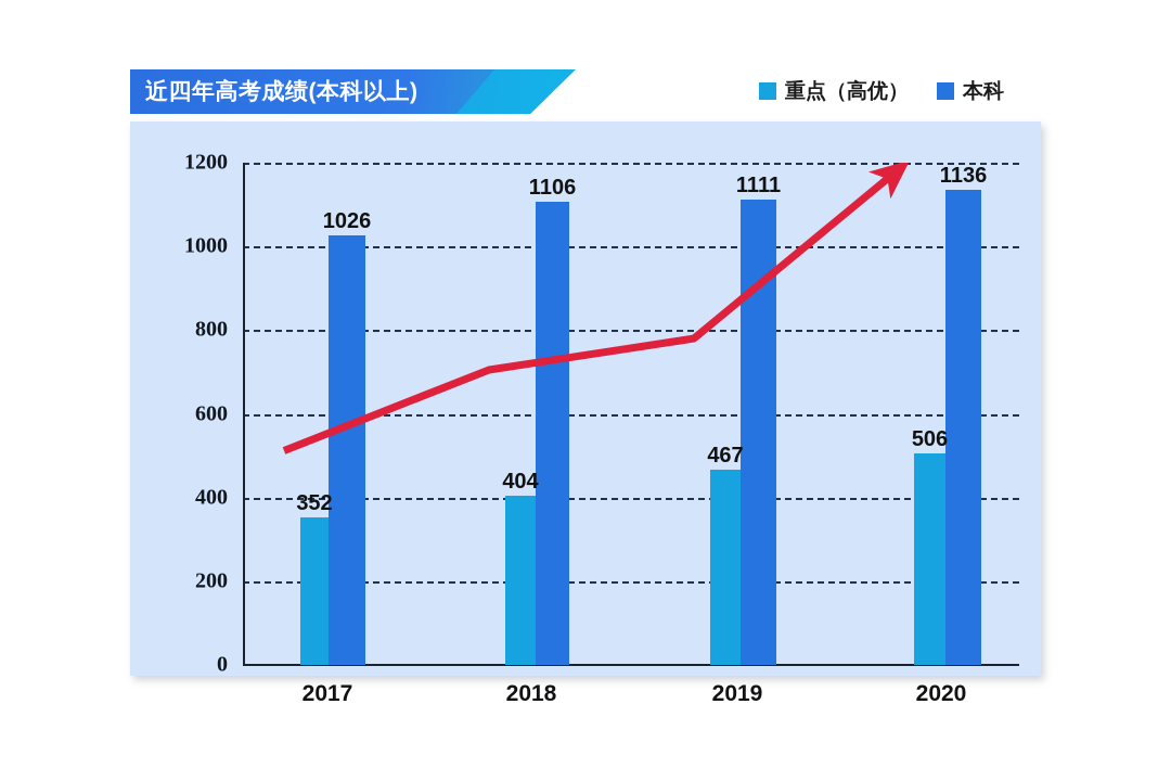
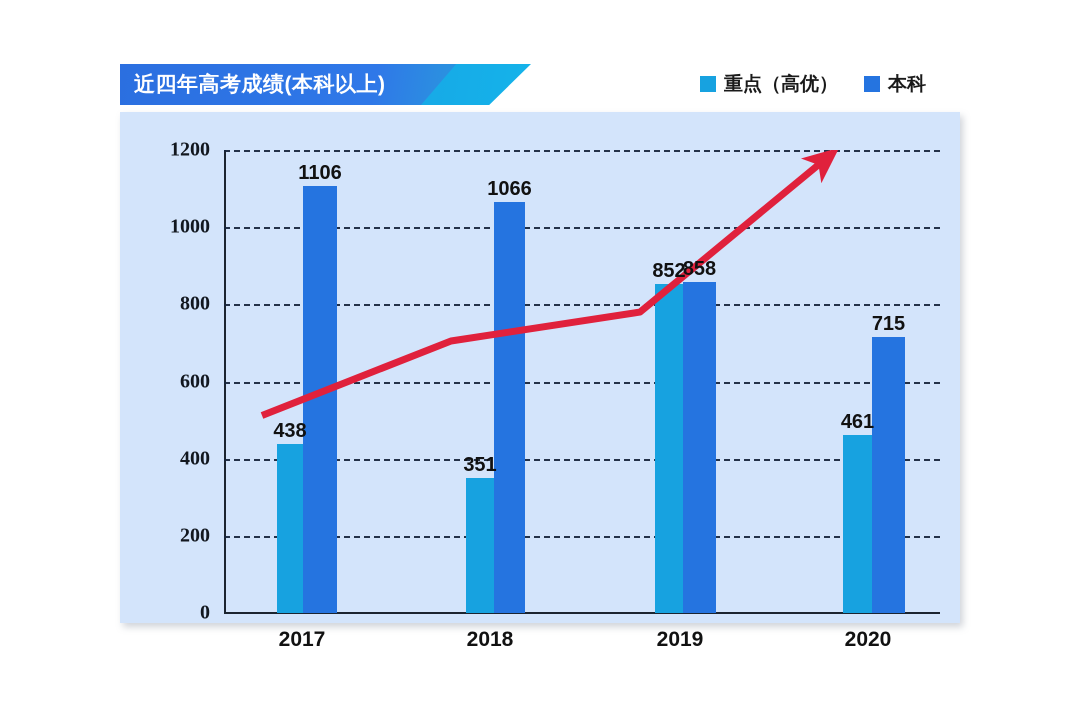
重点（高优）/2017: 352 -> 438
本科/2017: 1026 -> 1106
重点（高优）/2018: 404 -> 351
本科/2018: 1106 -> 1066
重点（高优）/2019: 467 -> 852
本科/2019: 1111 -> 858
重点（高优）/2020: 506 -> 461
本科/2020: 1136 -> 715
